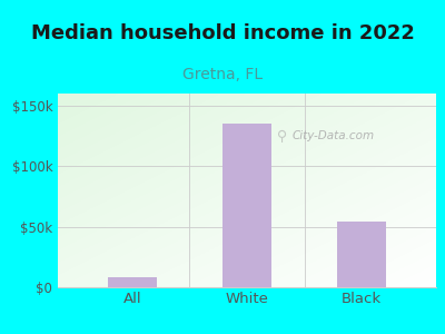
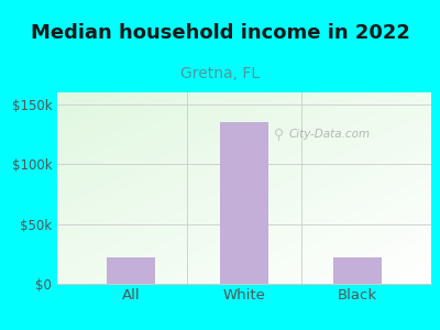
All: $8k -> $22k
Black: $54k -> $22k
